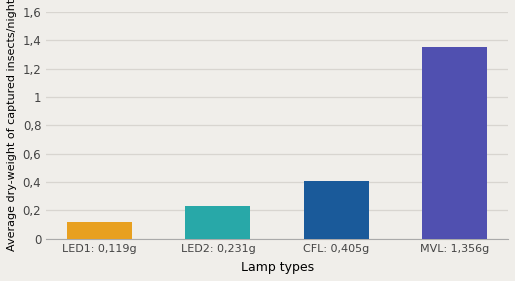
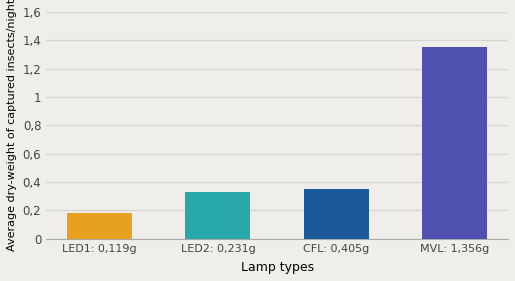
LED1: 0,119g: 0,12 -> 0,18
LED2: 0,231g: 0,23 -> 0,33
CFL: 0,405g: 0,41 -> 0,35
